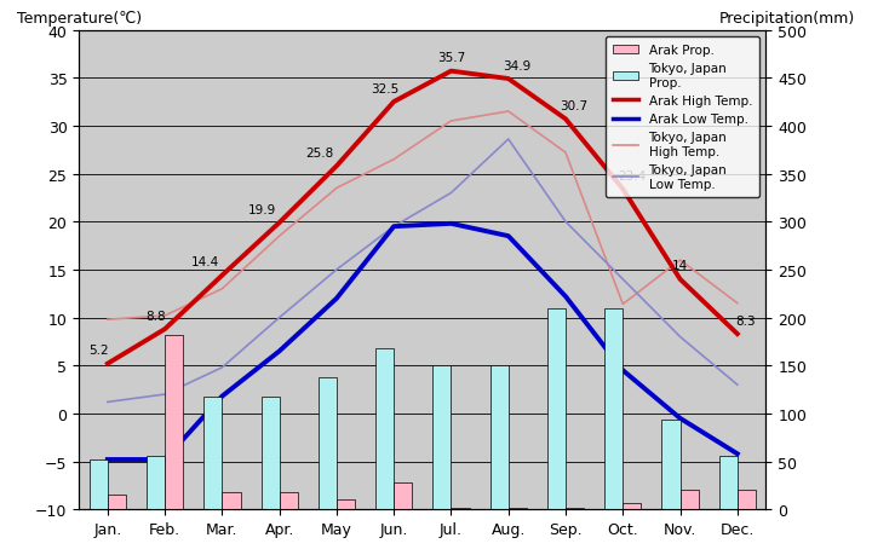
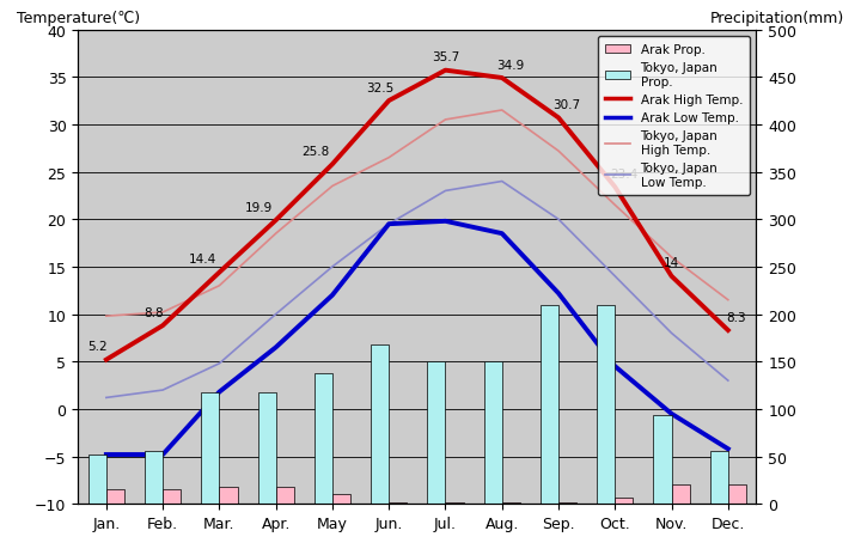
Arak Prop./Feb.: 182 -> 16
Arak Prop./Jun.: 28 -> 2
Tokyo, Japan Low Temp./Aug.: 28.6 -> 24.0
Tokyo, Japan High Temp./Oct.: 11.4 -> 21.5
